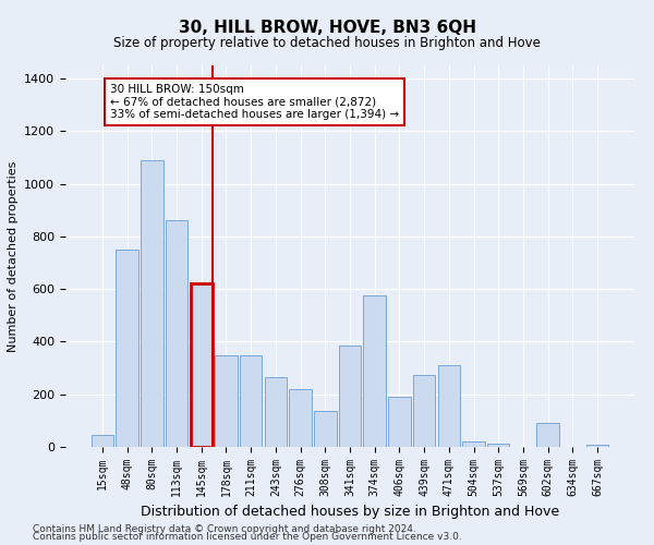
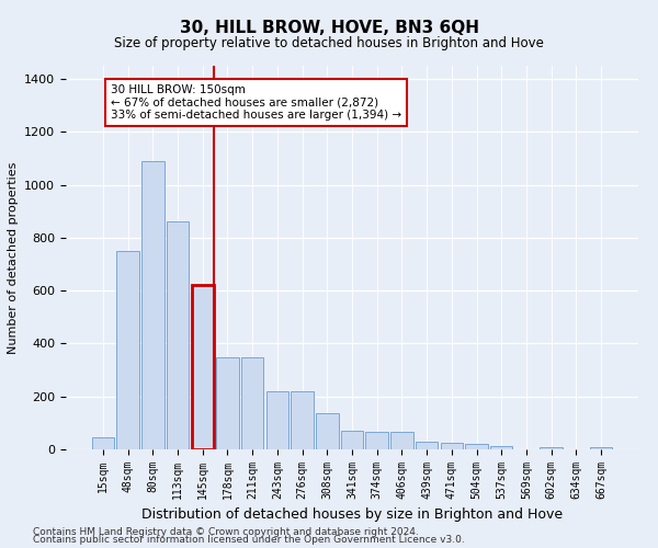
243sqm: 265 -> 220
341sqm: 385 -> 70
374sqm: 575 -> 65
406sqm: 190 -> 65
439sqm: 275 -> 28
471sqm: 310 -> 25
602sqm: 90 -> 10
